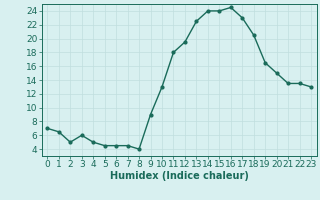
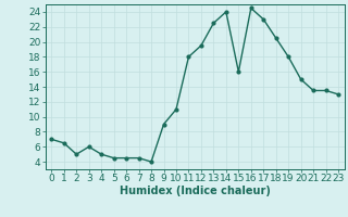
10: 13.0 -> 11.0
15: 24.0 -> 16.0
19: 16.5 -> 18.0
